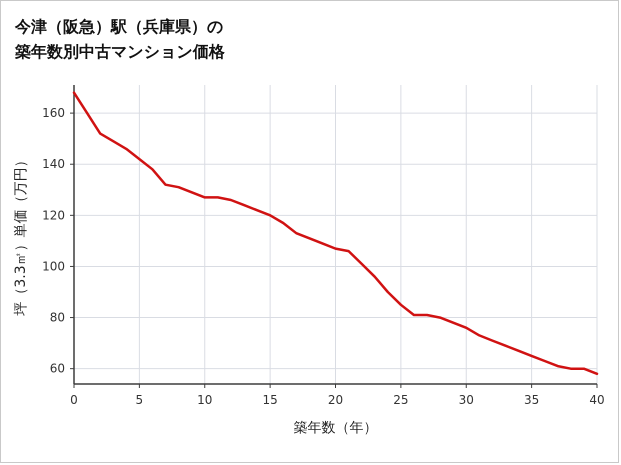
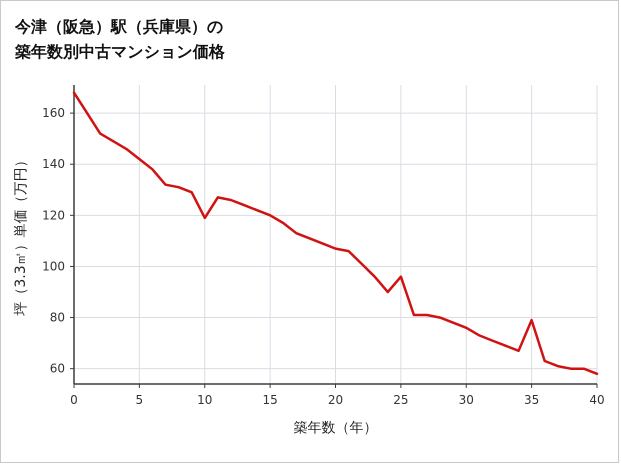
10: 127 -> 119
25: 85 -> 96
35: 65 -> 79
